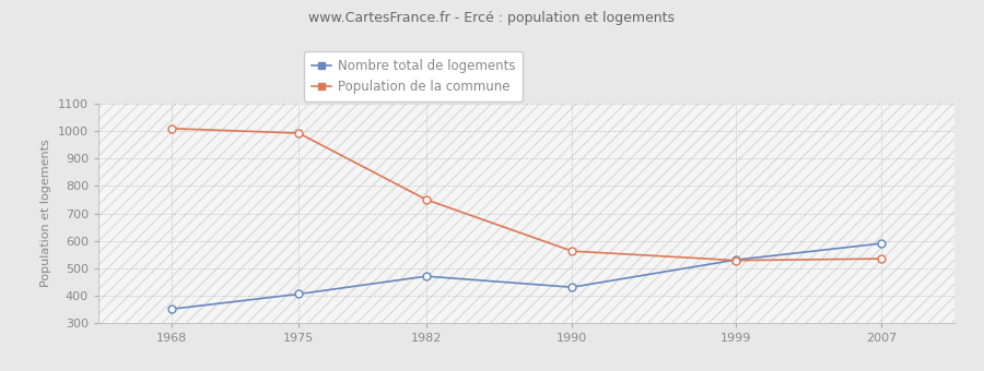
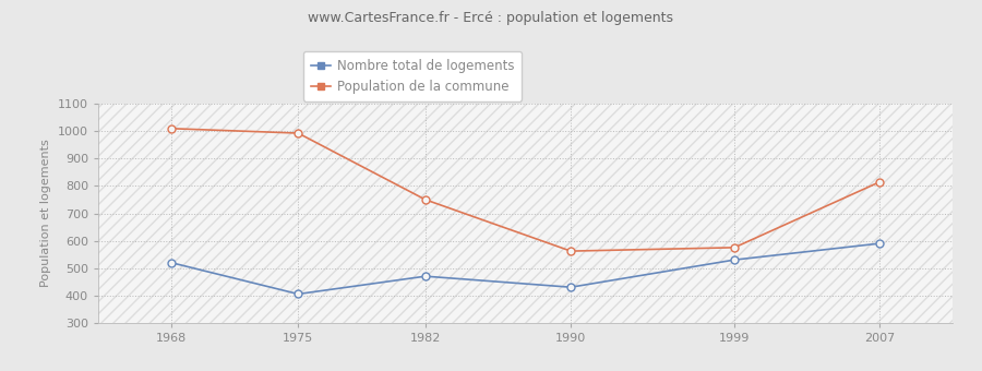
Nombre total de logements/1968: 350 -> 520
Population de la commune/1999: 528 -> 575
Population de la commune/2007: 534 -> 815
